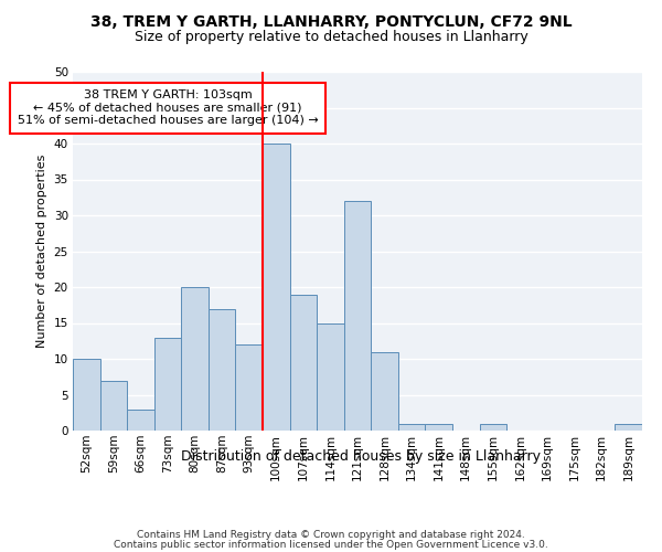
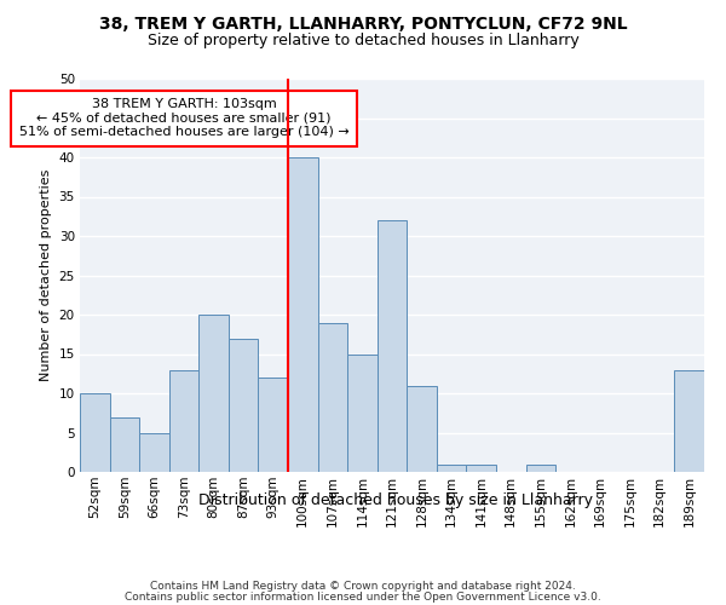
66sqm: 3 -> 5
189sqm: 1 -> 13
